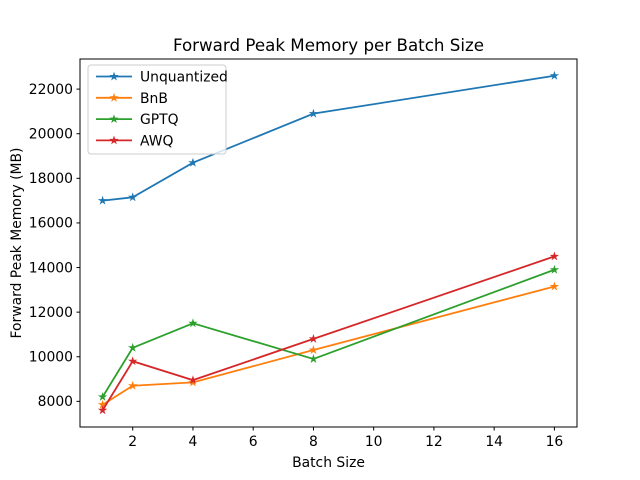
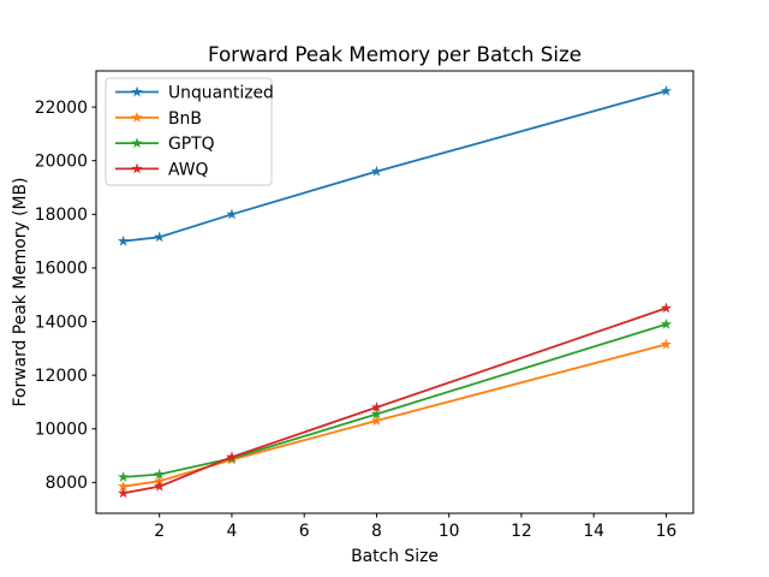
BnB/2: 8700 -> 8000
GPTQ/2: 10400 -> 8300
AWQ/2: 9800 -> 7800
Unquantized/4: 18700 -> 18000
GPTQ/4: 11500 -> 8900
Unquantized/8: 20900 -> 19600
GPTQ/8: 9900 -> 10600
